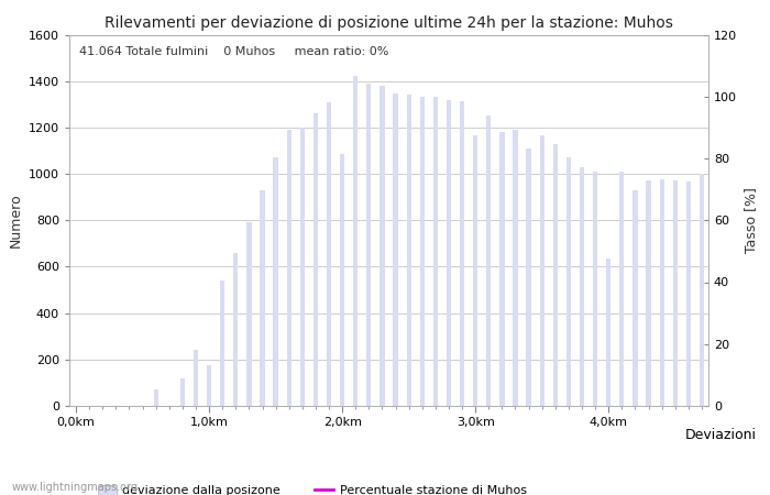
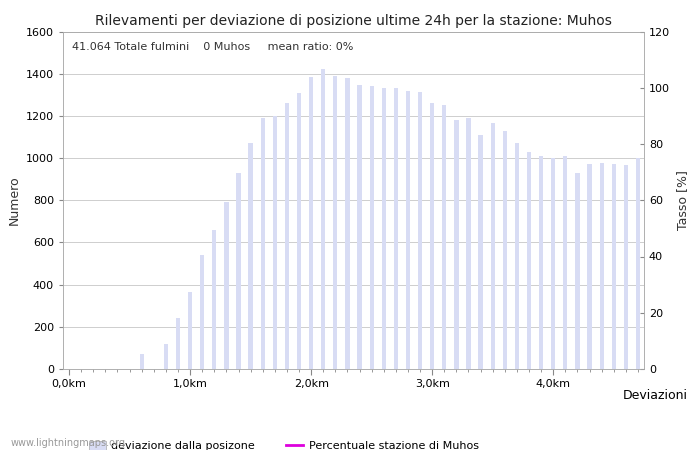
1,0km: 175 -> 365
2,0km: 1085 -> 1385
3,0km: 1165 -> 1260
4,0km: 635 -> 1000
